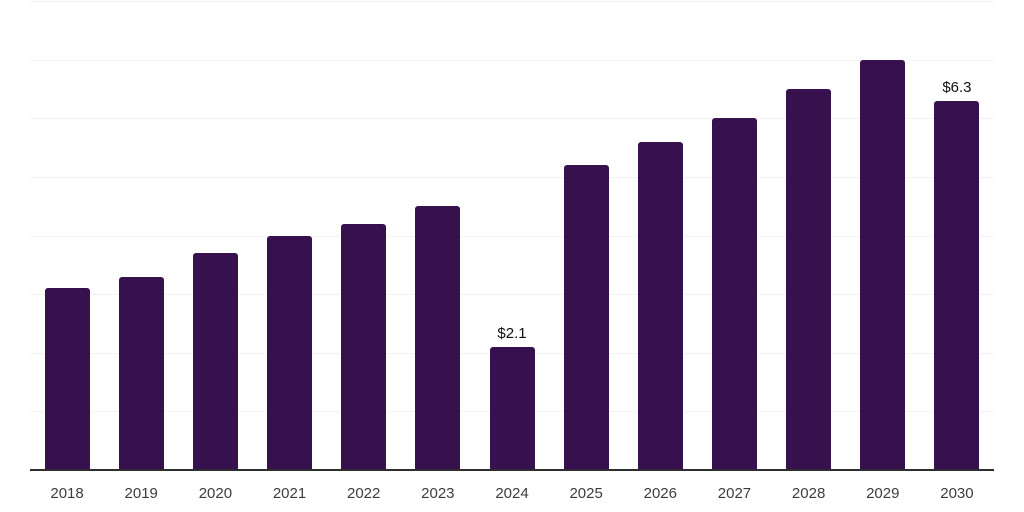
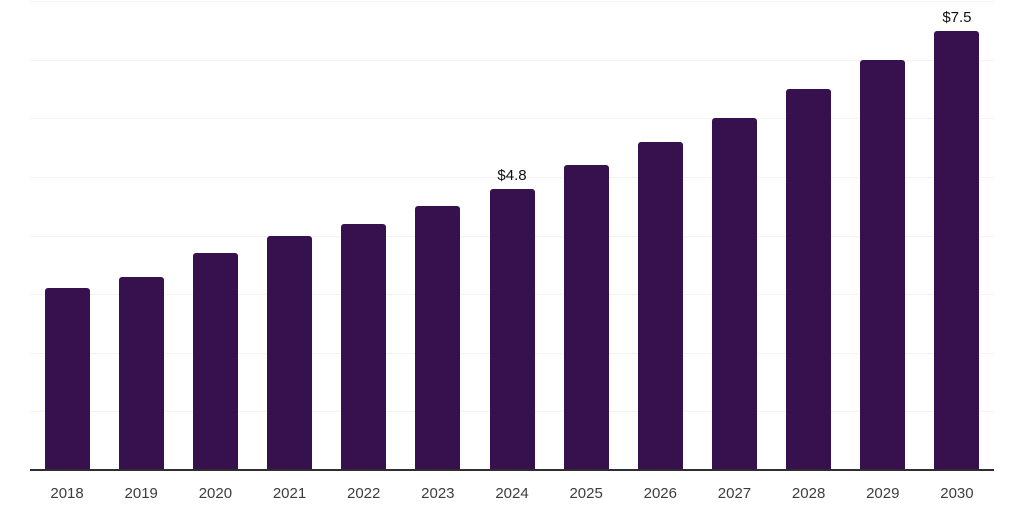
2024: $2.1 -> $4.8
2030: $6.3 -> $7.5
